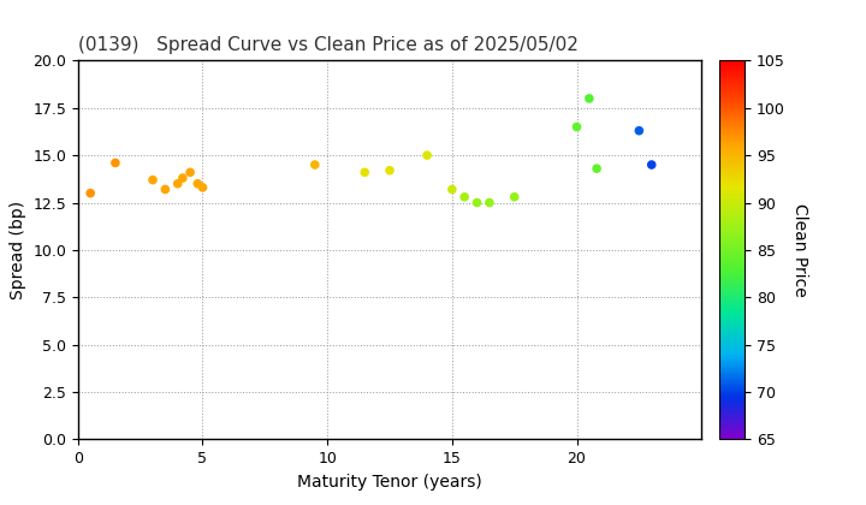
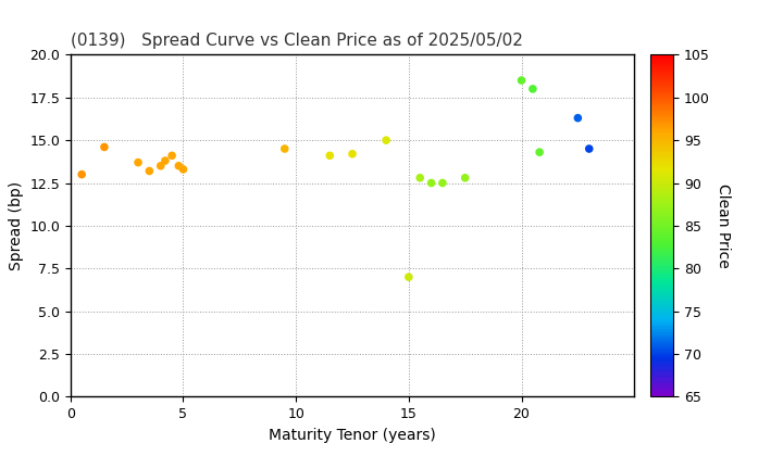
15: 13.2 -> 7.0
20: 16.5 -> 18.5
